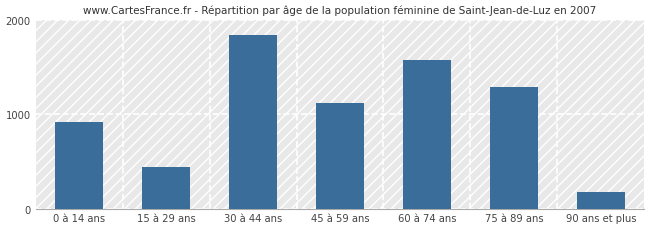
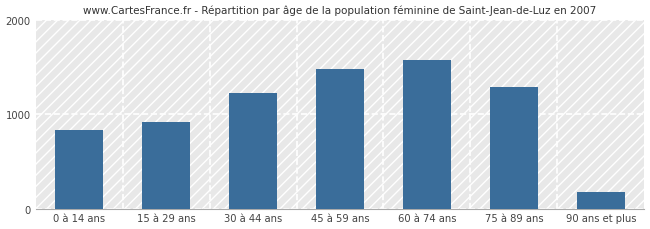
0 à 14 ans: 920 -> 830
15 à 29 ans: 440 -> 920
30 à 44 ans: 1840 -> 1230
45 à 59 ans: 1120 -> 1480
